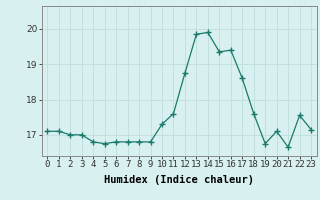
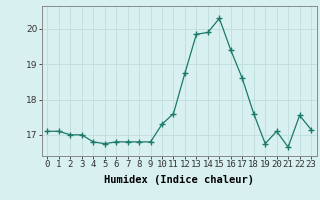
15: 19.35 -> 20.30
